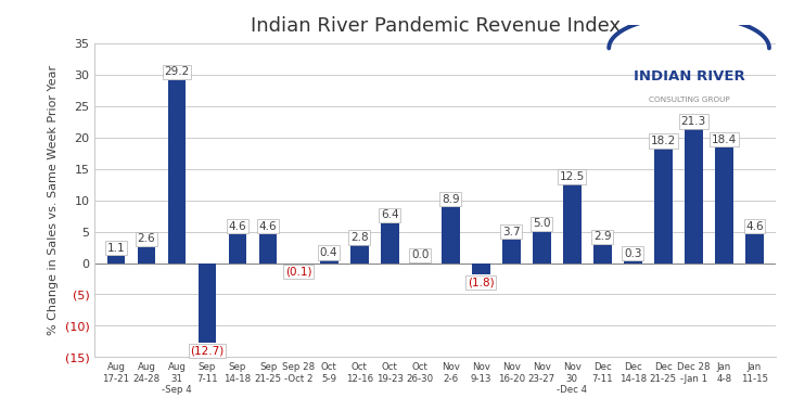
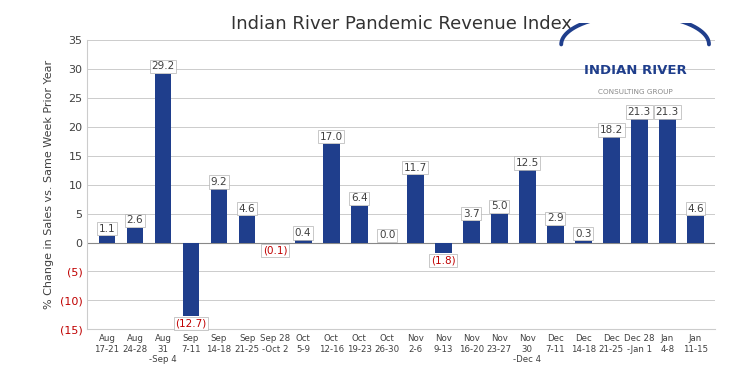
Indian River Pandemic Revenue Index/Sep 14-18: 4.6 -> 9.2
Indian River Pandemic Revenue Index/Oct 12-16: 2.8 -> 17.0
Indian River Pandemic Revenue Index/Nov 2-6: 8.9 -> 11.7
Indian River Pandemic Revenue Index/Jan 4-8: 18.4 -> 21.3
